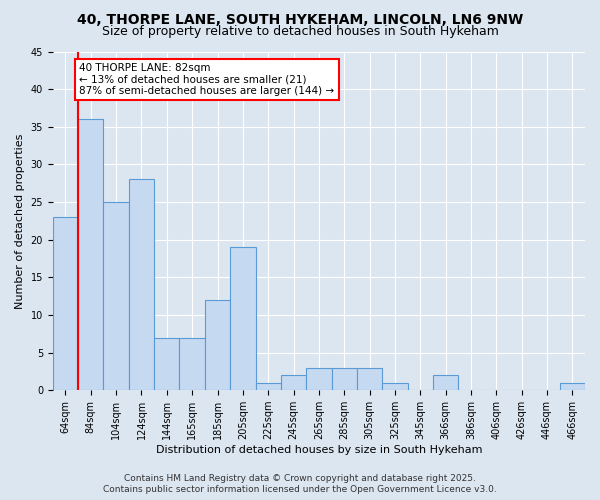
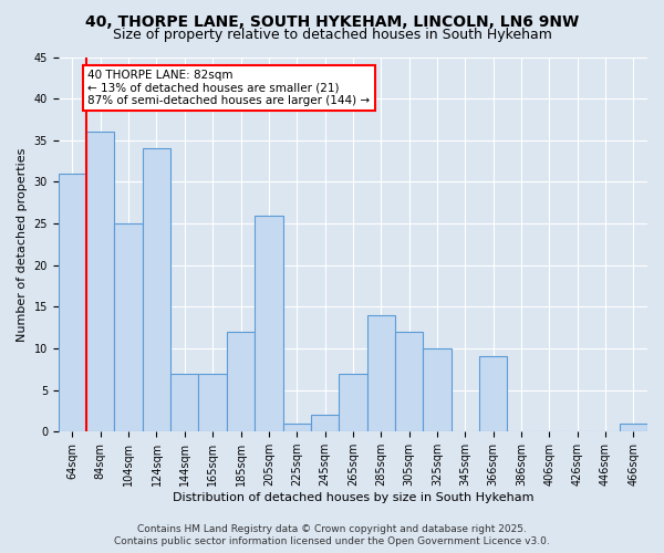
64sqm: 23 -> 31
124sqm: 28 -> 34
205sqm: 19 -> 26
265sqm: 3 -> 7
285sqm: 3 -> 14
305sqm: 3 -> 12
325sqm: 1 -> 10
366sqm: 2 -> 9
